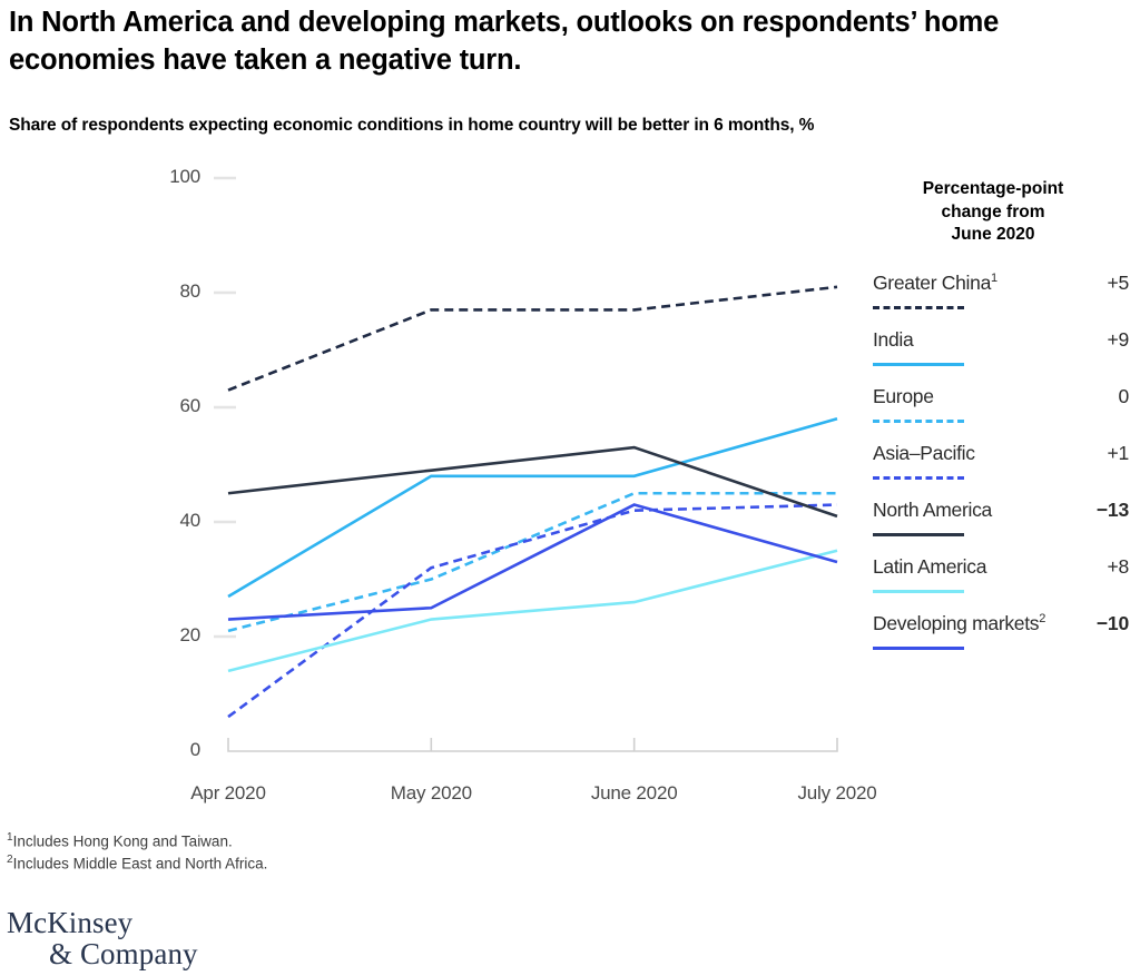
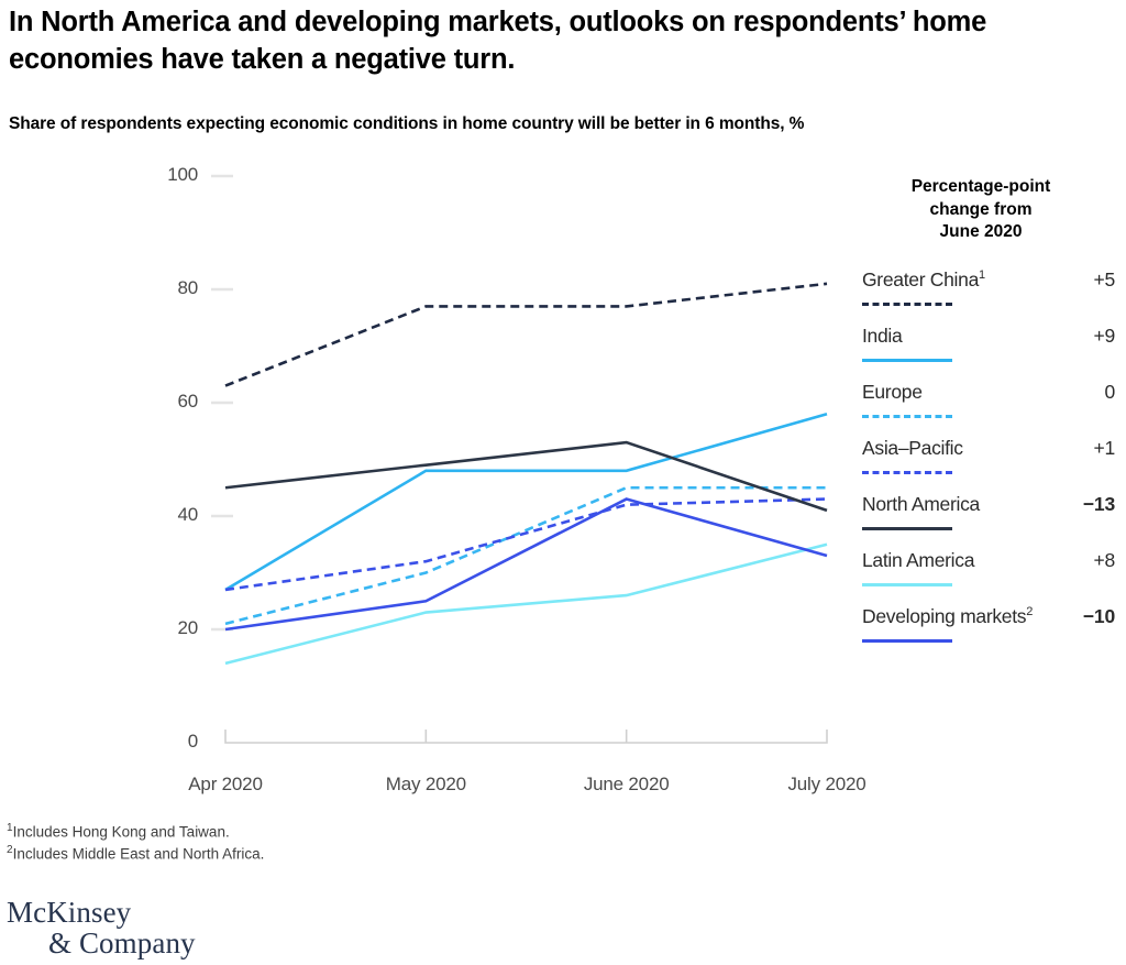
Asia–Pacific/Apr 2020: 6 -> 27
Developing markets/Apr 2020: 23 -> 20
